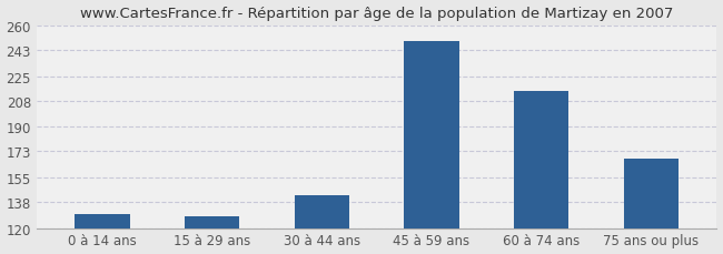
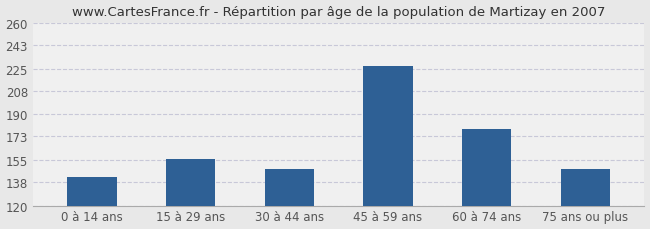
0 à 14 ans: 130 -> 142
15 à 29 ans: 128 -> 156
30 à 44 ans: 143 -> 148
45 à 59 ans: 249 -> 227
60 à 74 ans: 215 -> 179
75 ans ou plus: 168 -> 148
